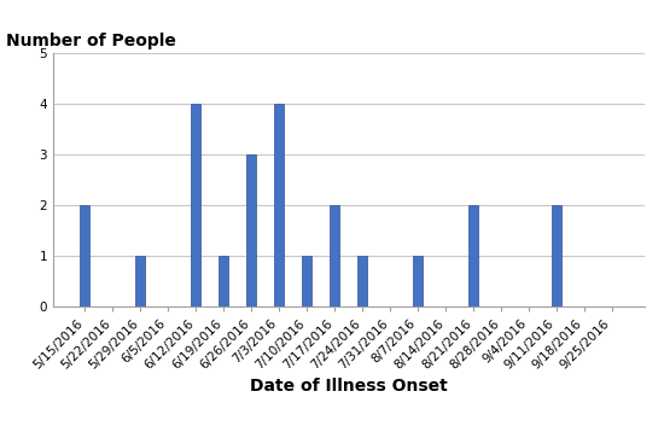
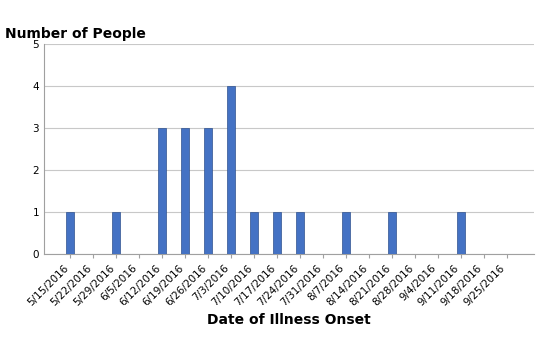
5/15/2016: 2 -> 1
6/12/2016: 4 -> 3
6/19/2016: 1 -> 3
7/17/2016: 2 -> 1
8/21/2016: 2 -> 1
9/11/2016: 2 -> 1
